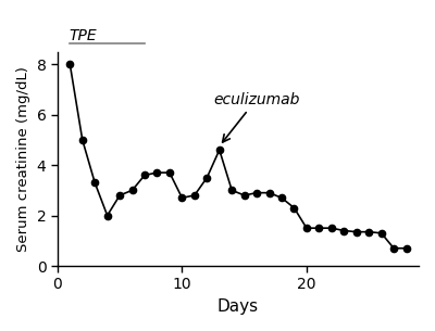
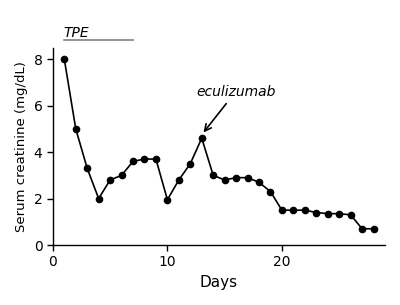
10: 2.70 -> 1.95
